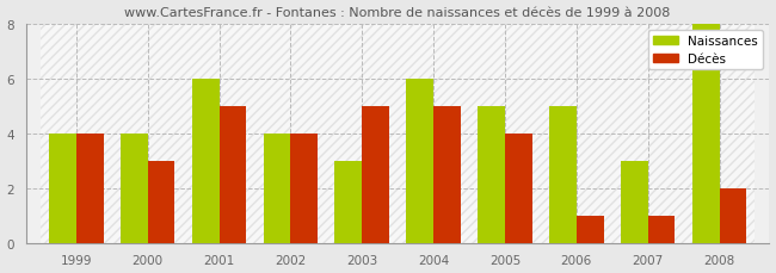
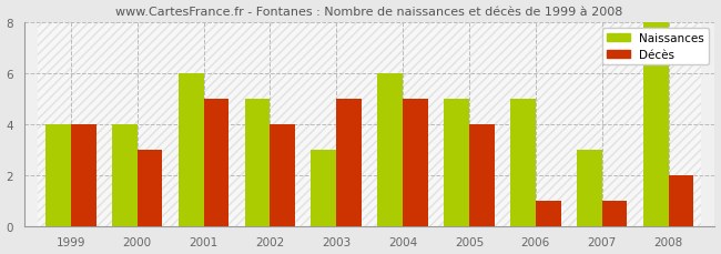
Naissances/2002: 4 -> 5
